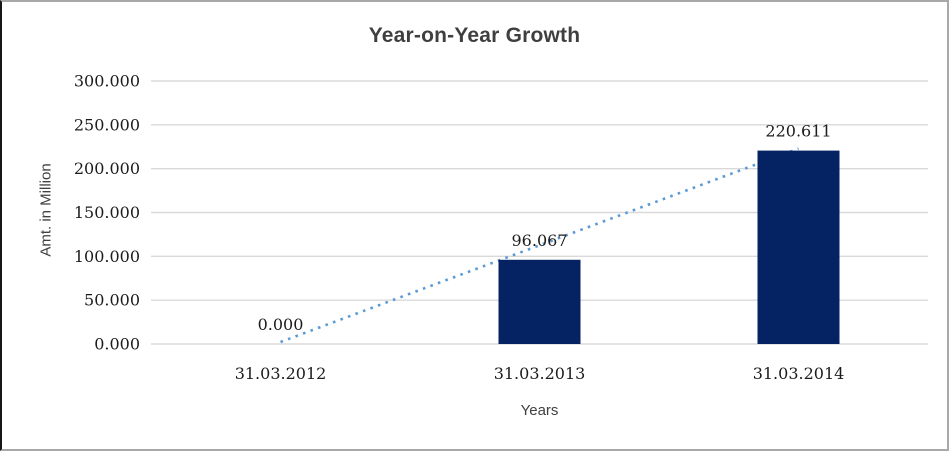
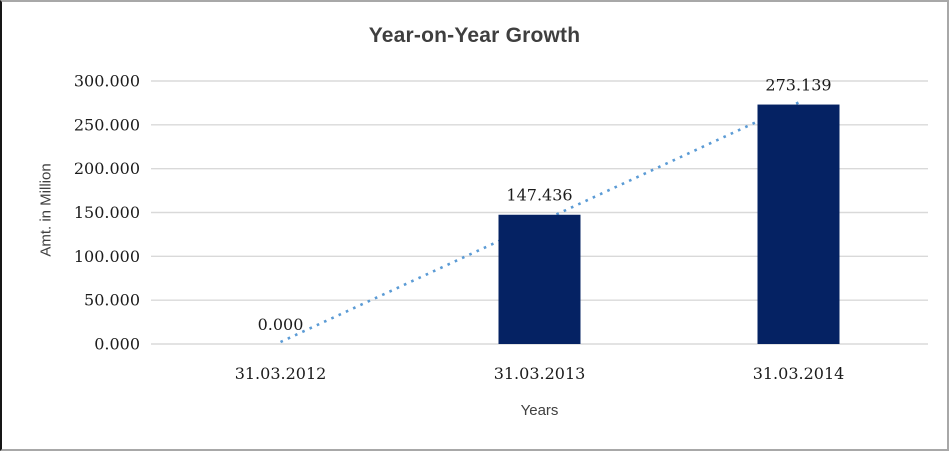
31.03.2013: 96.067 -> 147.436
31.03.2014: 220.611 -> 273.139
